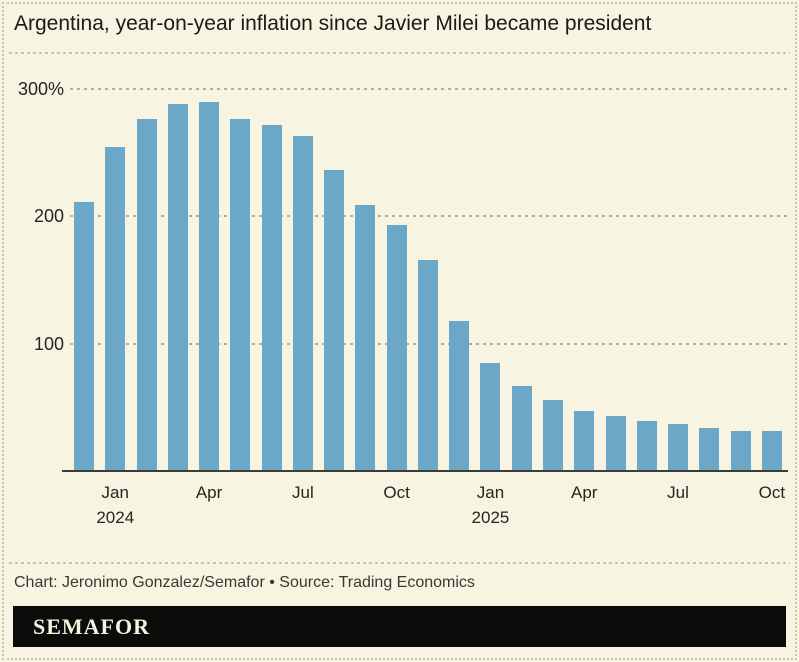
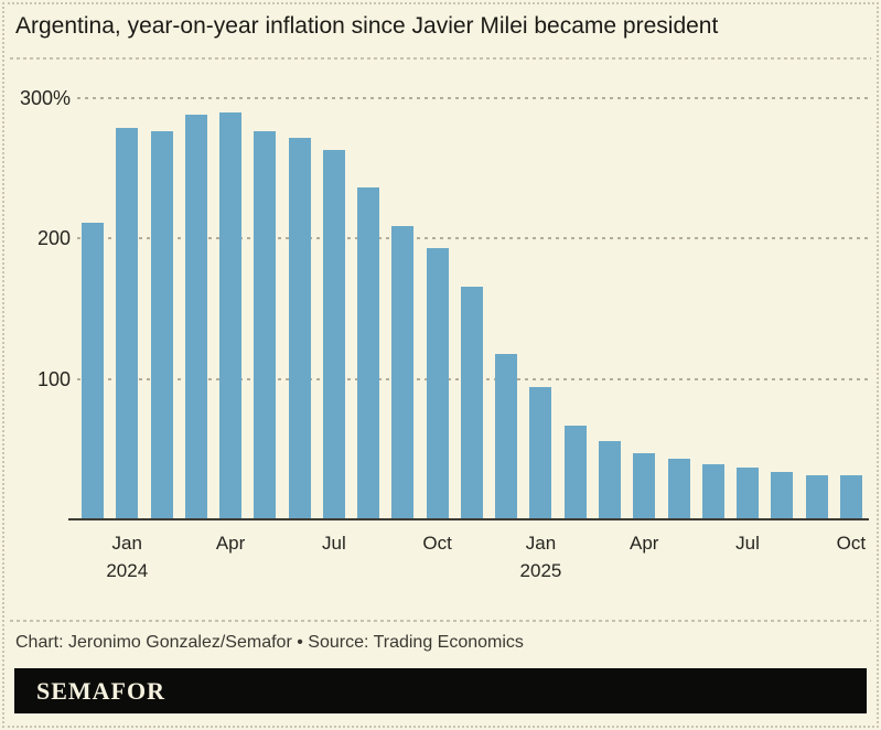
Jan 2024: 254% -> 279%
Jan 2025: 84% -> 94%
